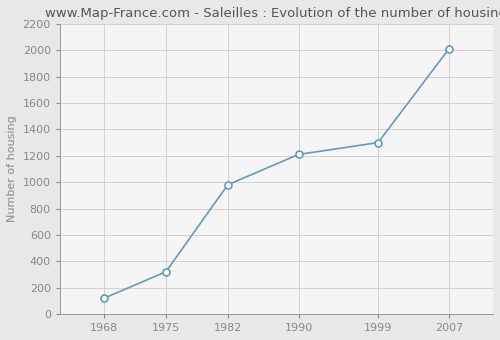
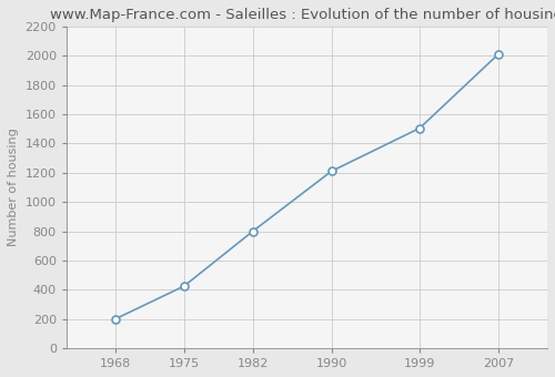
1968: 120 -> 200
1975: 320 -> 420
1982: 980 -> 800
1999: 1300 -> 1500
